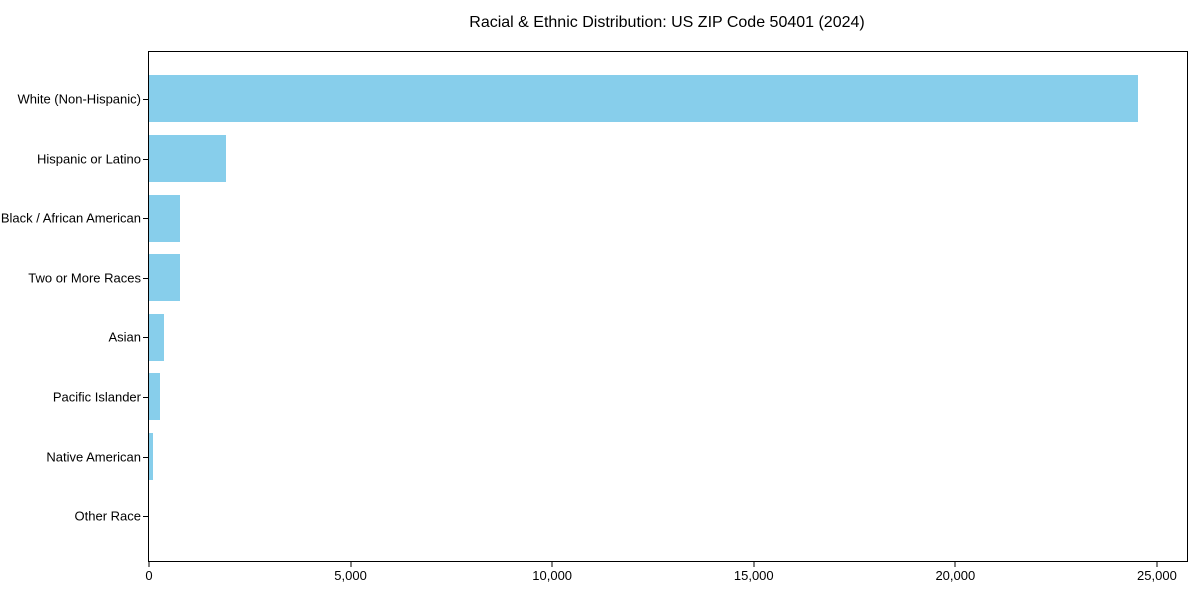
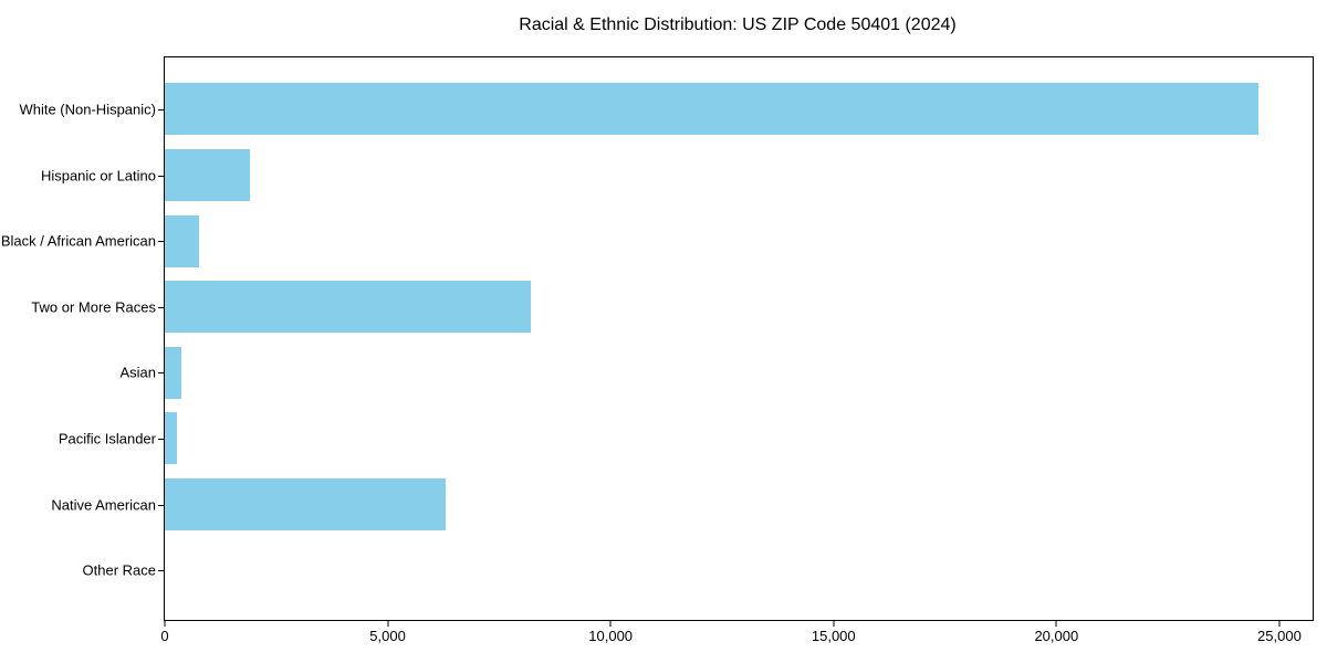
Two or More Races: 800 -> 8200
Native American: 100 -> 6300
